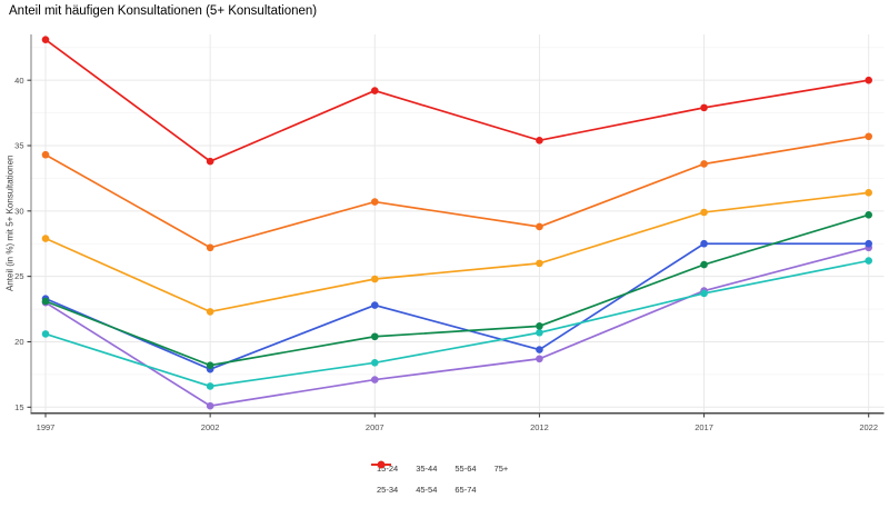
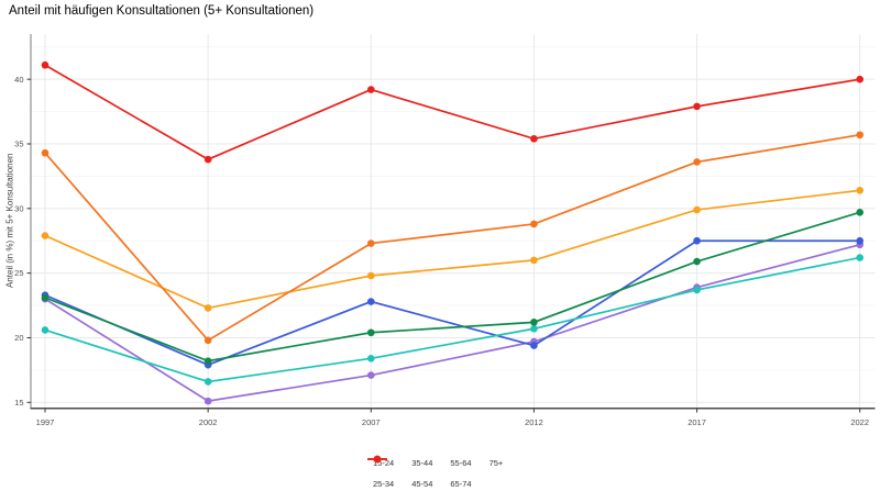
75+/1997: 43.1 -> 41.1
65-74/2002: 27.2 -> 19.8
65-74/2007: 30.7 -> 27.3
15-24/2012: 18.7 -> 19.7
